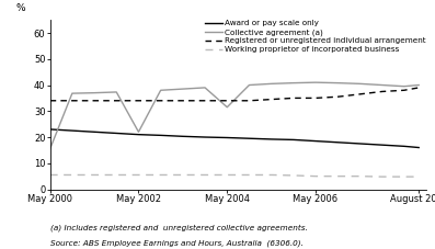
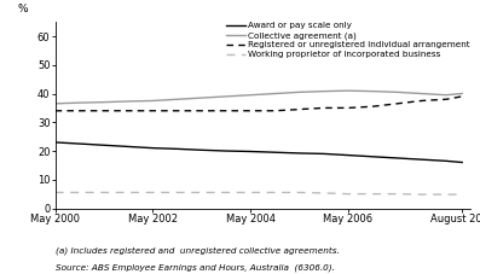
Collective agreement (a)/May 2000: 15.5 -> 36.5
Collective agreement (a)/May 2002: 22.0 -> 37.5
Collective agreement (a)/May 2004: 31.5 -> 39.5
